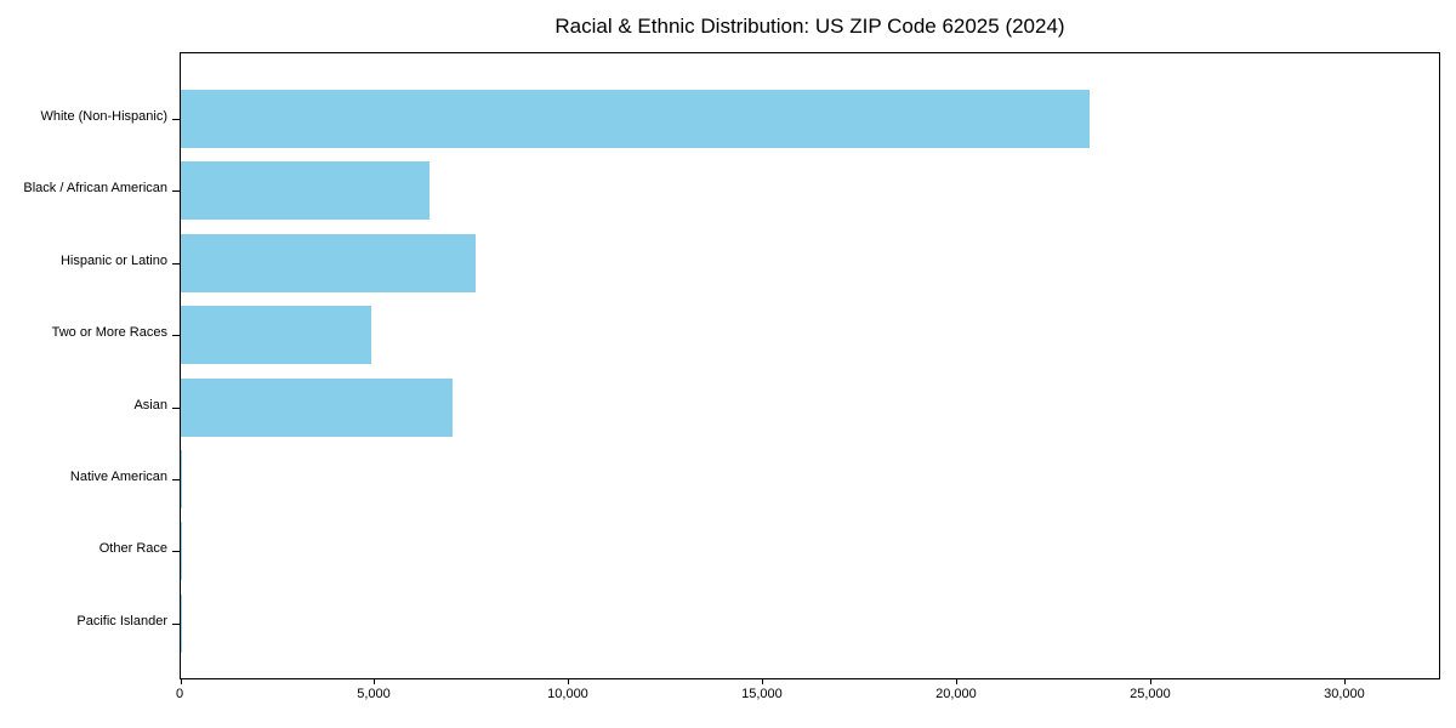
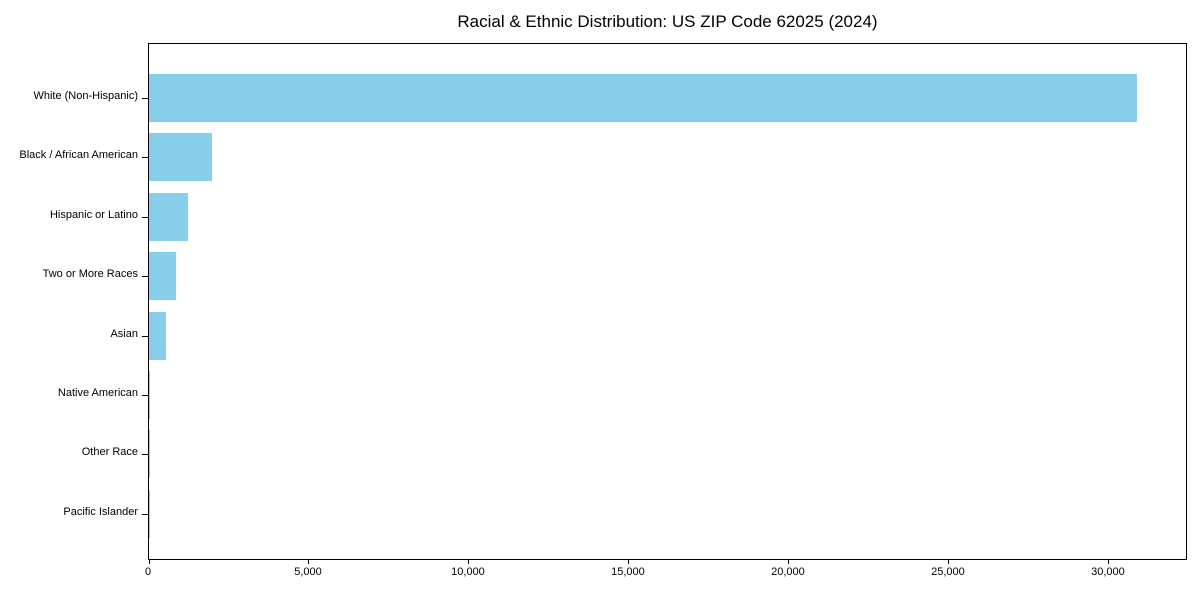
White (Non-Hispanic): 23400 -> 30900
Black / African American: 6400 -> 2000
Hispanic or Latino: 7600 -> 1200
Two or More Races: 4900 -> 800
Asian: 7000 -> 500
